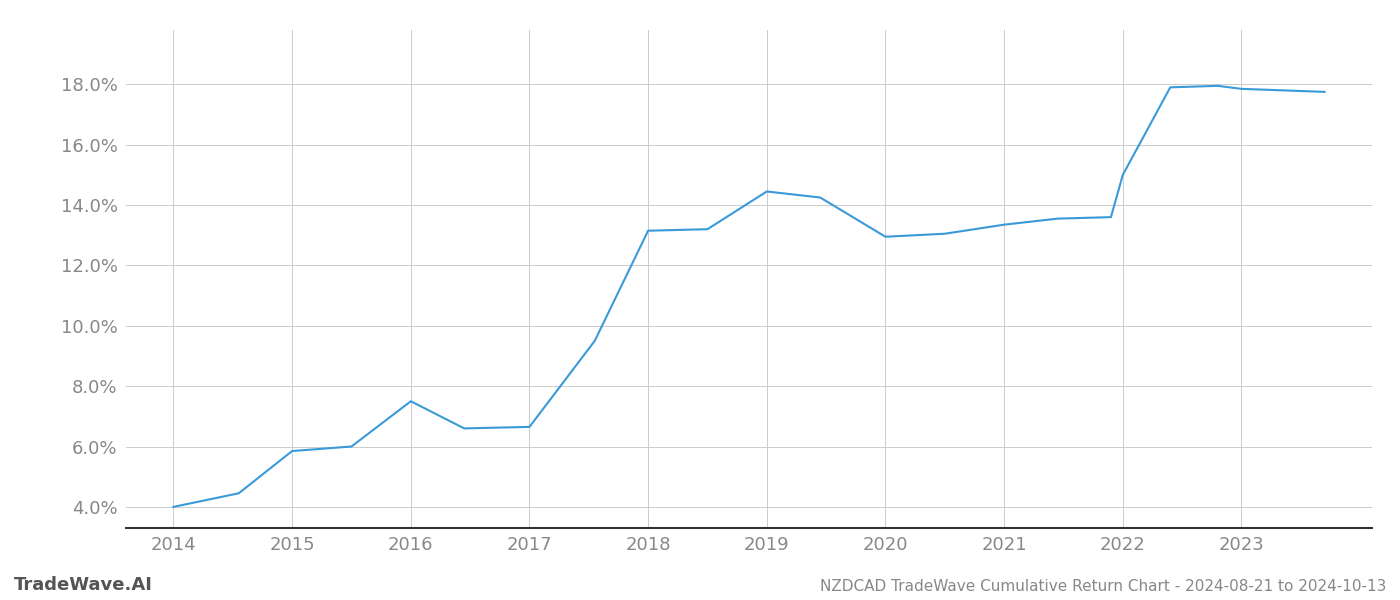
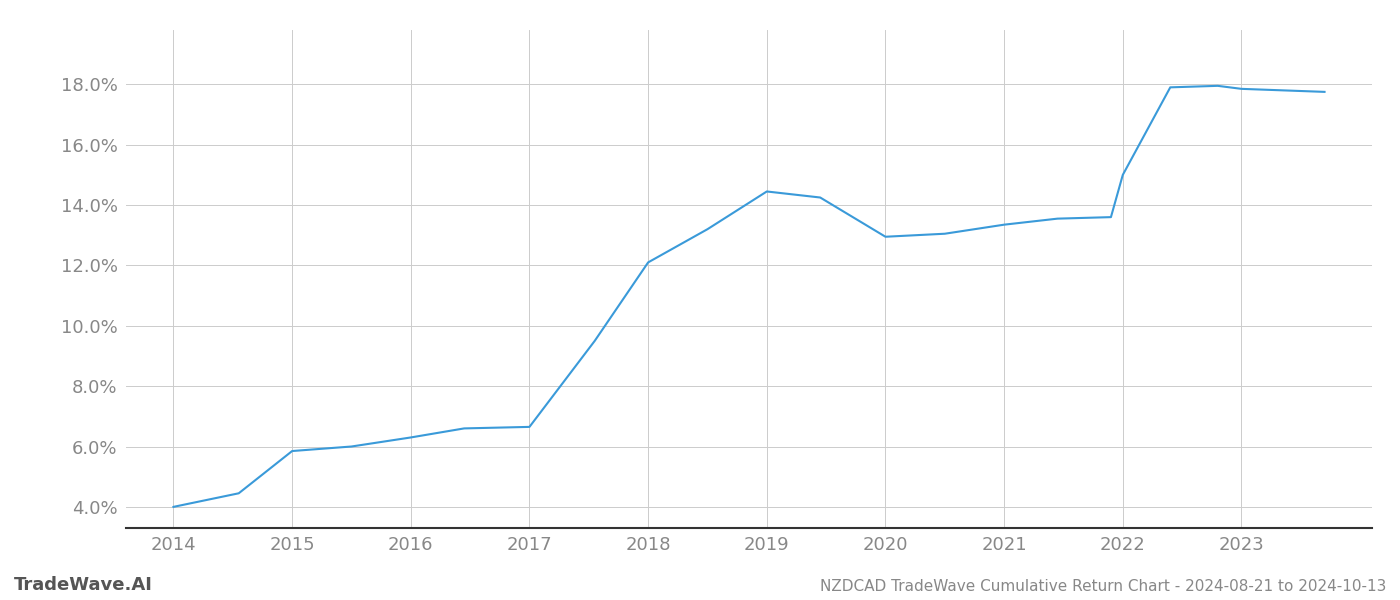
2016: 7.50% -> 6.30%
2018: 13.15% -> 12.10%
